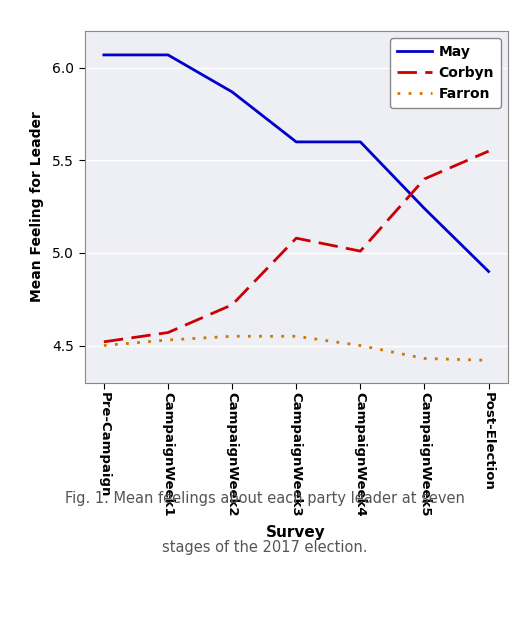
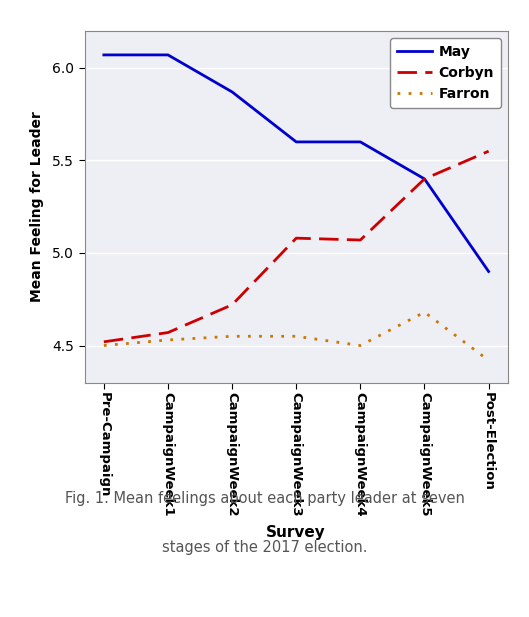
Corbyn/CampaignWeek4: 5.01 -> 5.07
May/CampaignWeek5: 5.24 -> 5.40
Farron/CampaignWeek5: 4.43 -> 4.68
